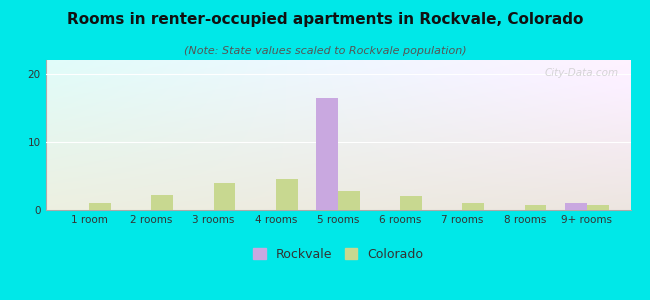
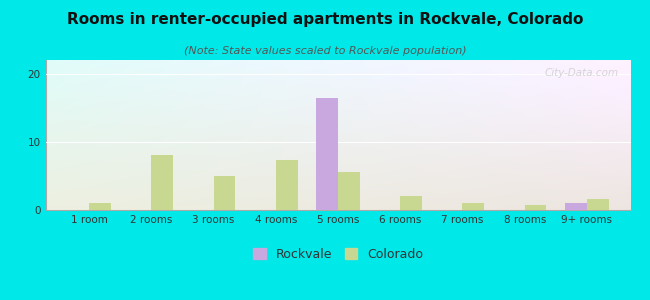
Colorado/2 rooms: 2.2 -> 8.0
Colorado/3 rooms: 4.0 -> 5.0
Colorado/4 rooms: 4.5 -> 7.4
Colorado/5 rooms: 2.8 -> 5.6
Colorado/9+ rooms: 0.8 -> 1.6
